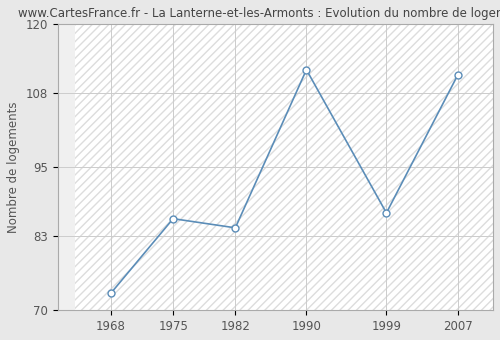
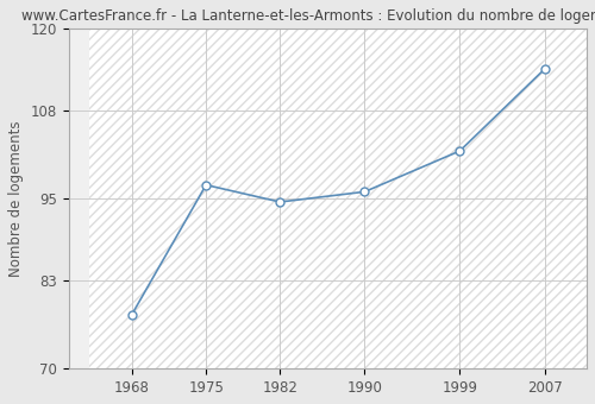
1968: 73.0 -> 78.0
1975: 86.0 -> 97.0
1982: 84.4 -> 94.5
1990: 112.0 -> 96.0
1999: 87.0 -> 102.0
2007: 111.0 -> 114.0
